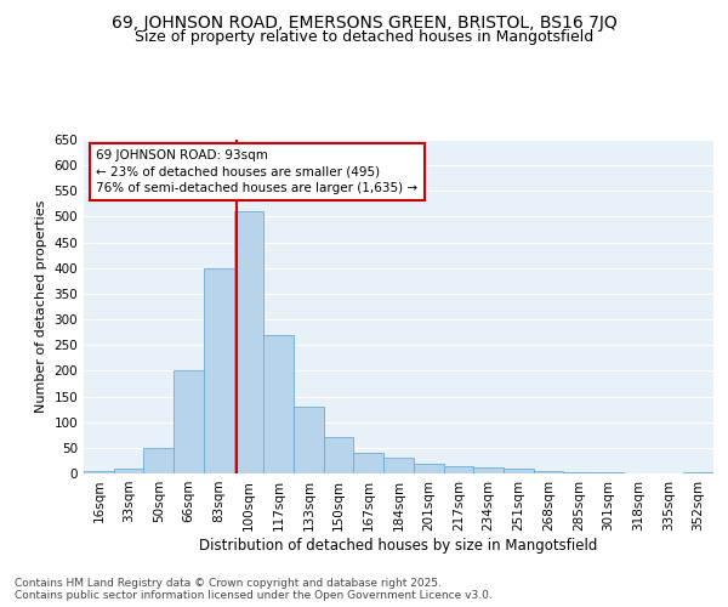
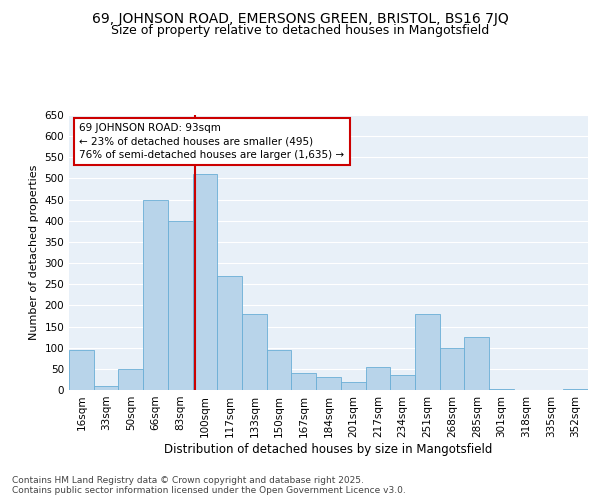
16sqm: 5 -> 95
66sqm: 200 -> 450
133sqm: 130 -> 180
150sqm: 70 -> 95
217sqm: 15 -> 55
234sqm: 12 -> 35
251sqm: 10 -> 180
268sqm: 5 -> 100
285sqm: 2 -> 125
